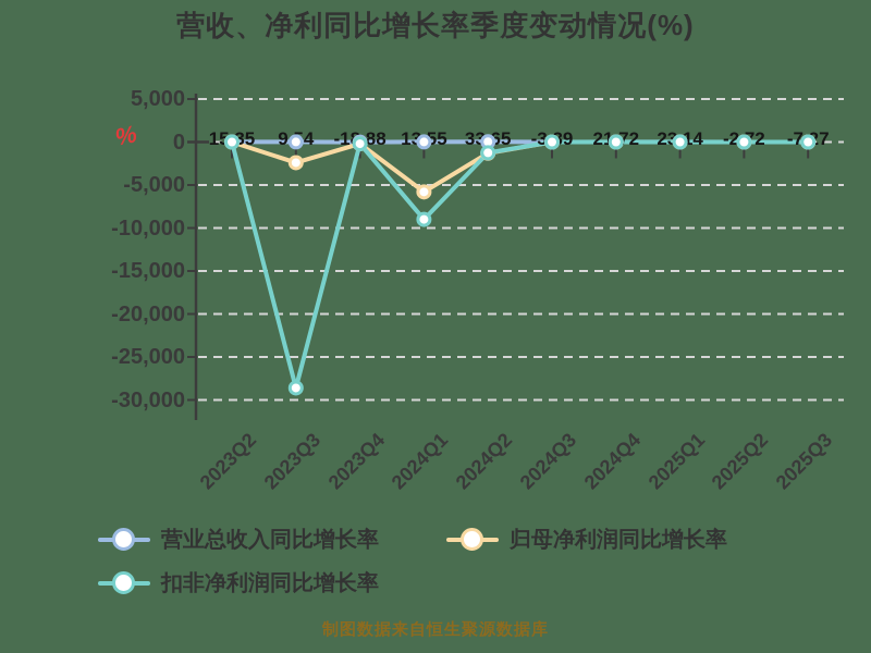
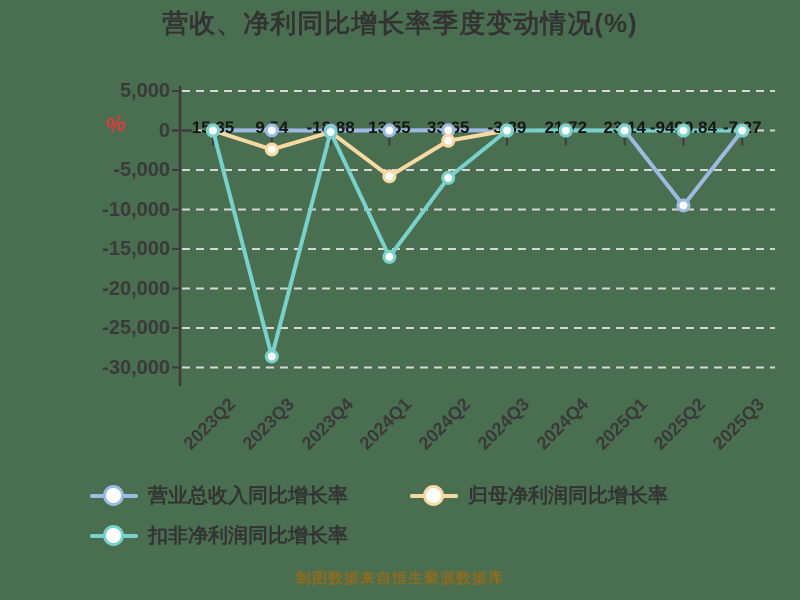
扣非净利润同比增长率/2024Q1: -9000 -> -16000
扣非净利润同比增长率/2024Q2: -1000 -> -6000
营业总收入同比增长率/2025Q2: -2.72 -> -9490.84
